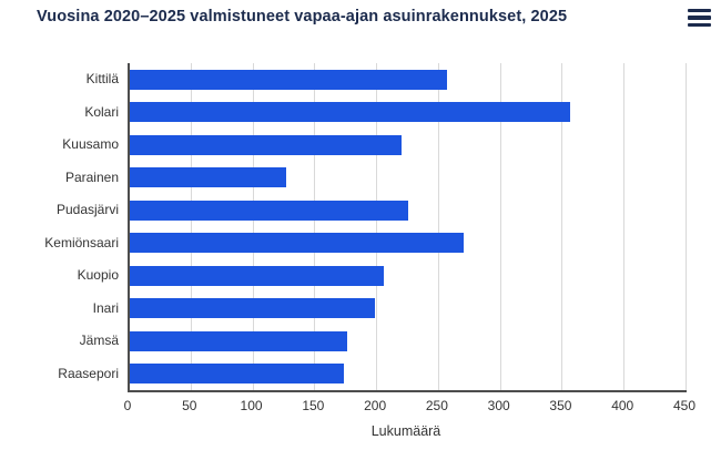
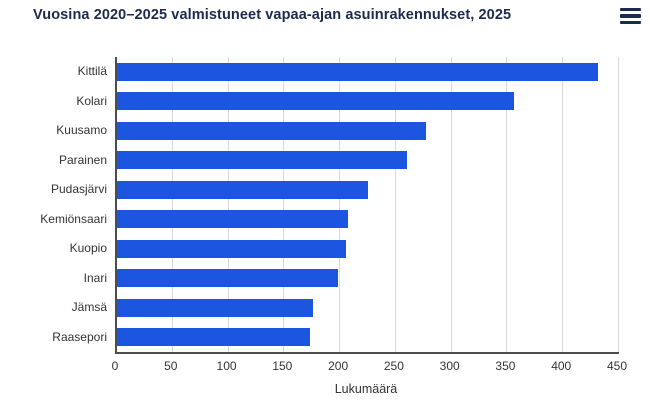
Kittilä: 256 -> 431
Kuusamo: 220 -> 277
Parainen: 126 -> 260
Kemiönsaari: 270 -> 207
